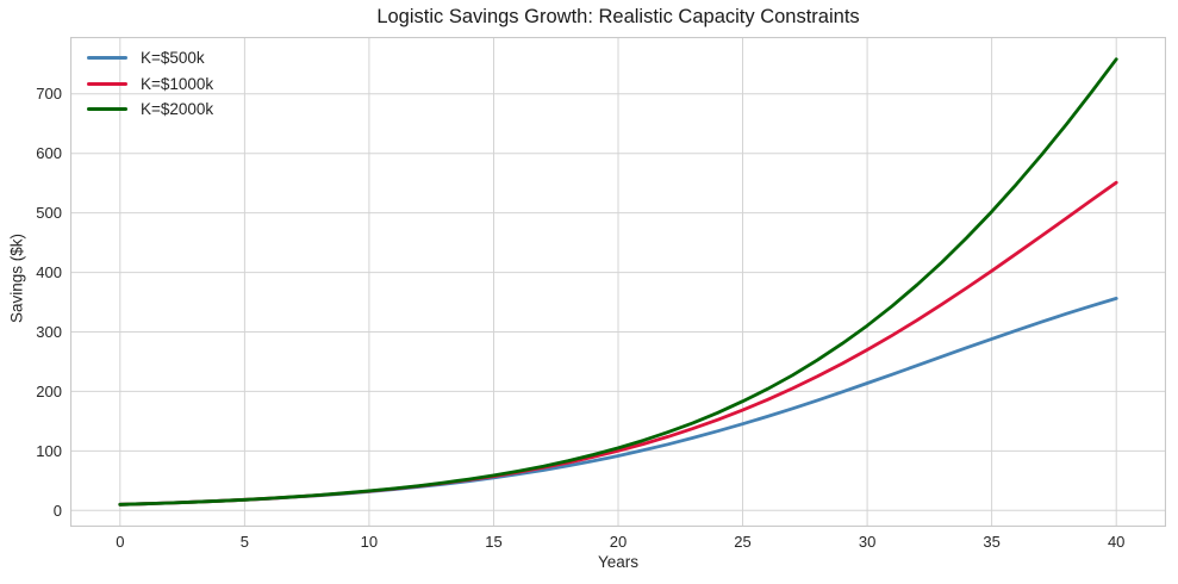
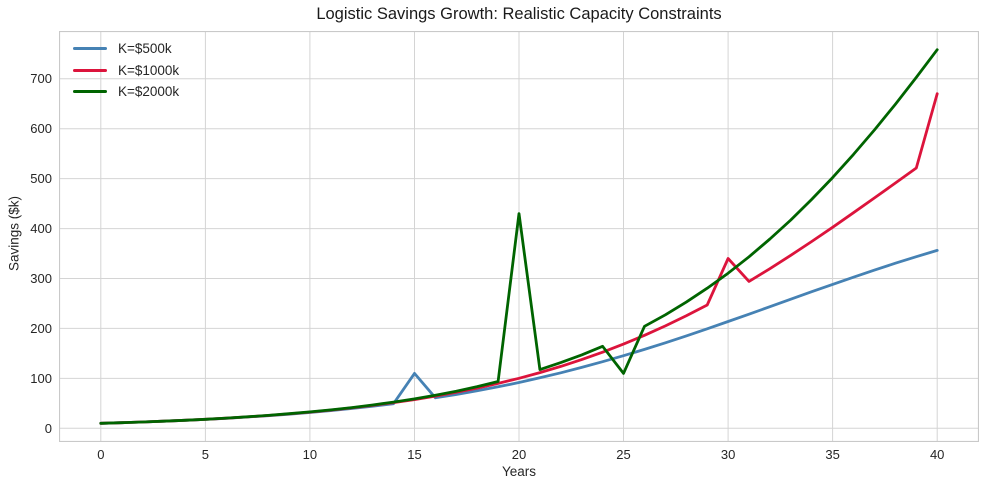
K=$500k/15: 50 -> 110
K=$2000k/20: 100 -> 430
K=$2000k/25: 180 -> 110
K=$1000k/30: 270 -> 340
K=$1000k/40: 550 -> 670
